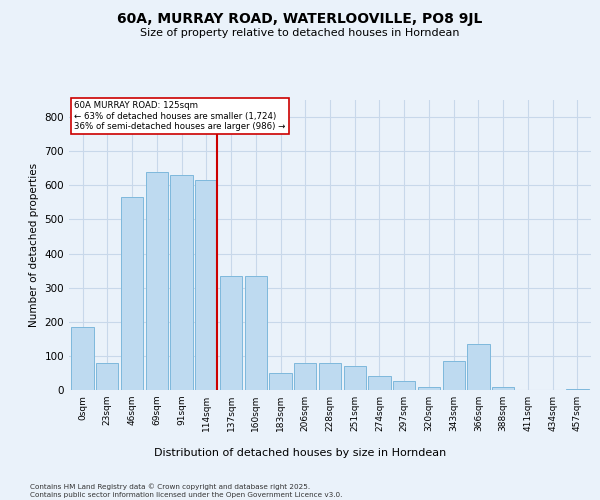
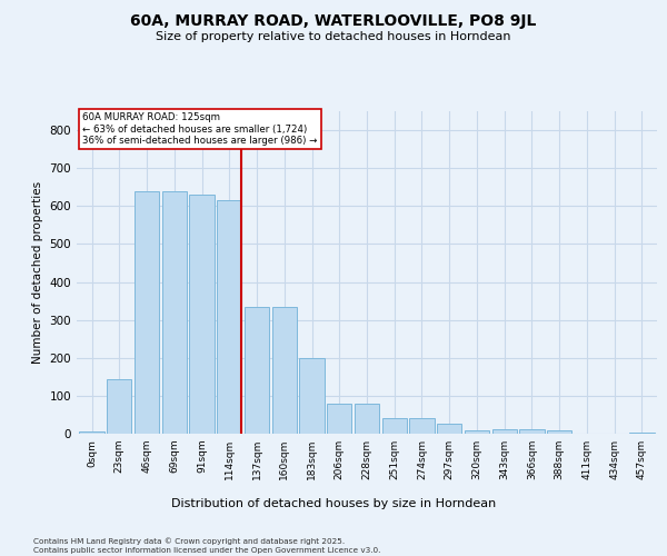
0sqm: 185 -> 5
23sqm: 80 -> 145
46sqm: 565 -> 640
183sqm: 50 -> 200
251sqm: 70 -> 42
343sqm: 85 -> 12
366sqm: 135 -> 12
